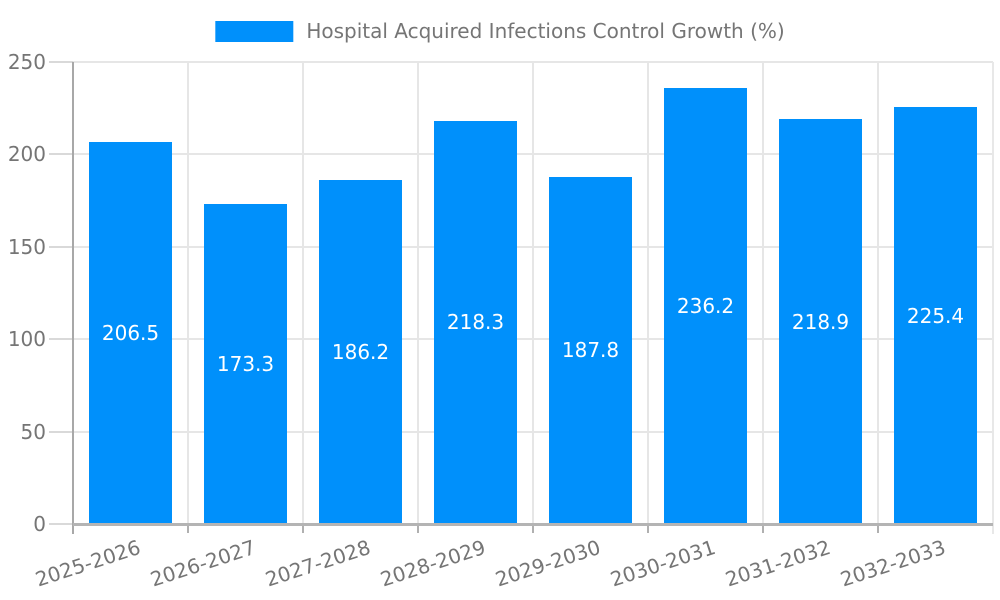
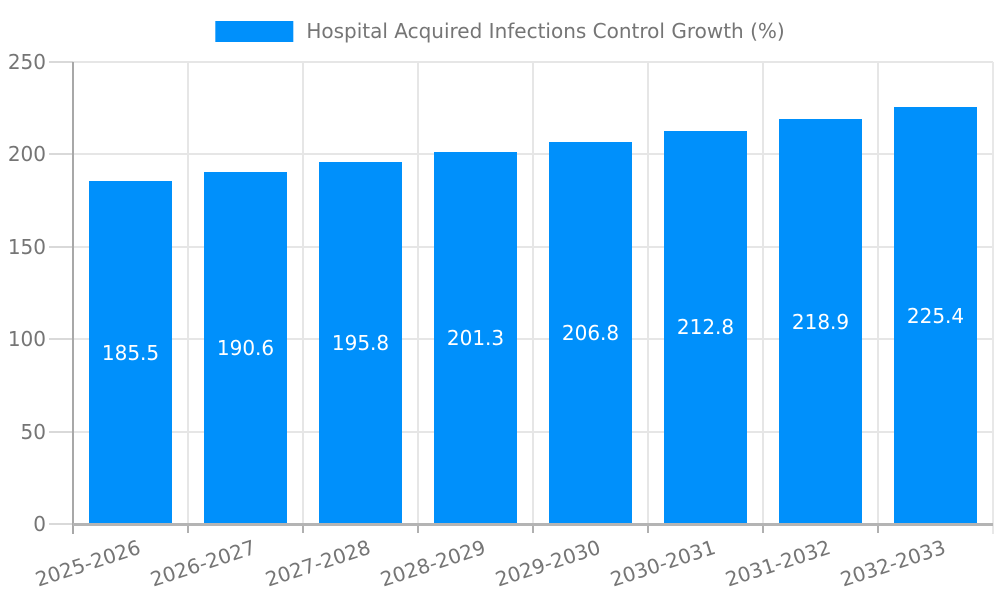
2025-2026: 206.5 -> 185.5
2026-2027: 173.3 -> 190.6
2027-2028: 186.2 -> 195.8
2028-2029: 218.3 -> 201.3
2029-2030: 187.8 -> 206.8
2030-2031: 236.2 -> 212.8
